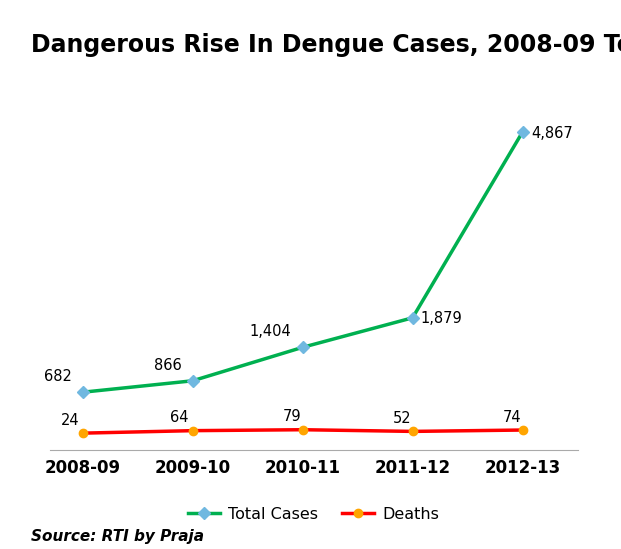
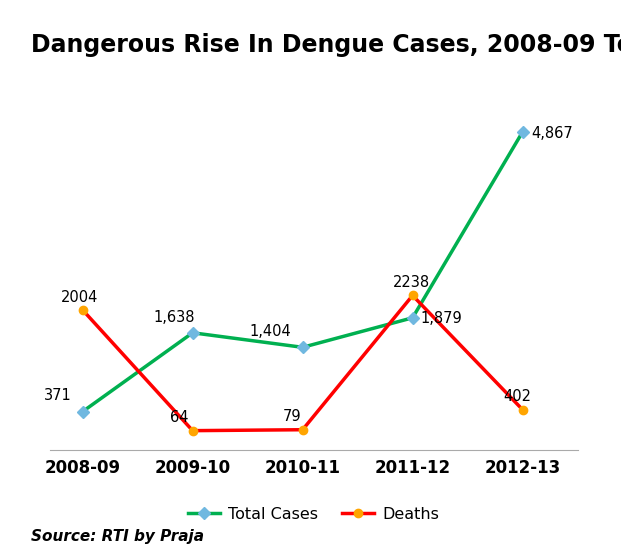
Total Cases/2008-09: 682 -> 371
Deaths/2008-09: 24 -> 2004
Total Cases/2009-10: 866 -> 1,638
Deaths/2011-12: 52 -> 2238
Deaths/2012-13: 74 -> 402
